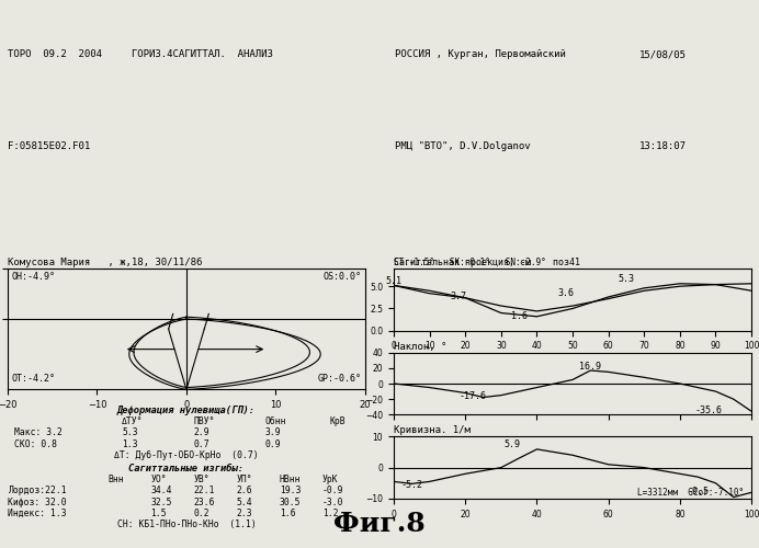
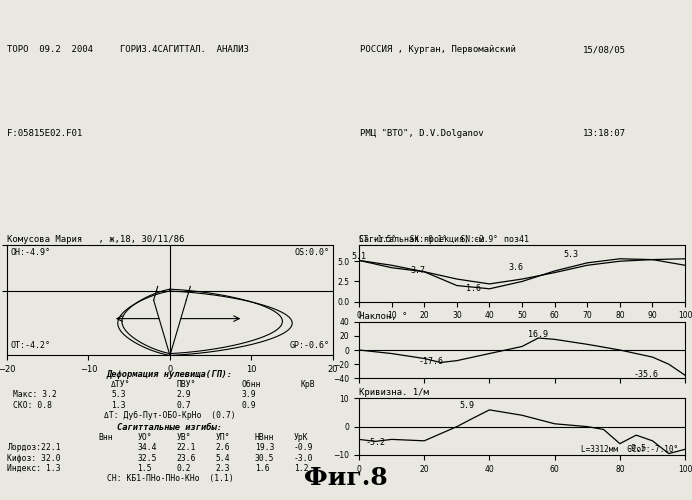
Кривизна. 1/м/20: -2.0 -> -5.0
Кривизна. 1/м/80: -2.0 -> -6.0
